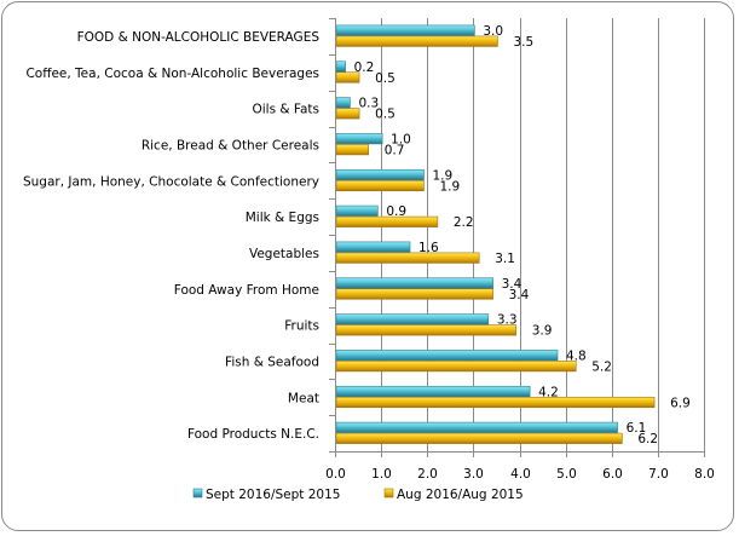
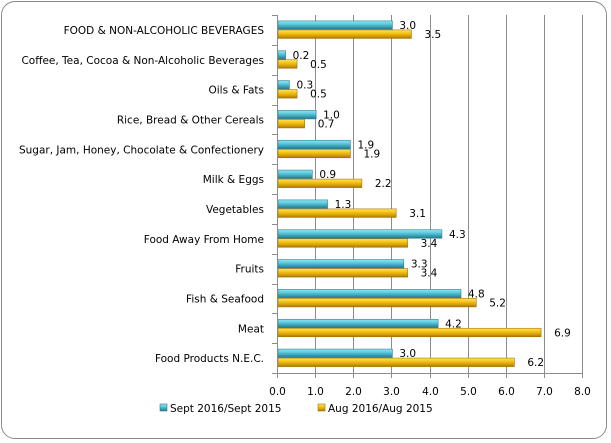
Sept 2016/Sept 2015/Vegetables: 1.6 -> 1.3
Sept 2016/Sept 2015/Food Away From Home: 3.4 -> 4.3
Aug 2016/Aug 2015/Fruits: 3.9 -> 3.4
Sept 2016/Sept 2015/Food Products N.E.C.: 6.1 -> 3.0
